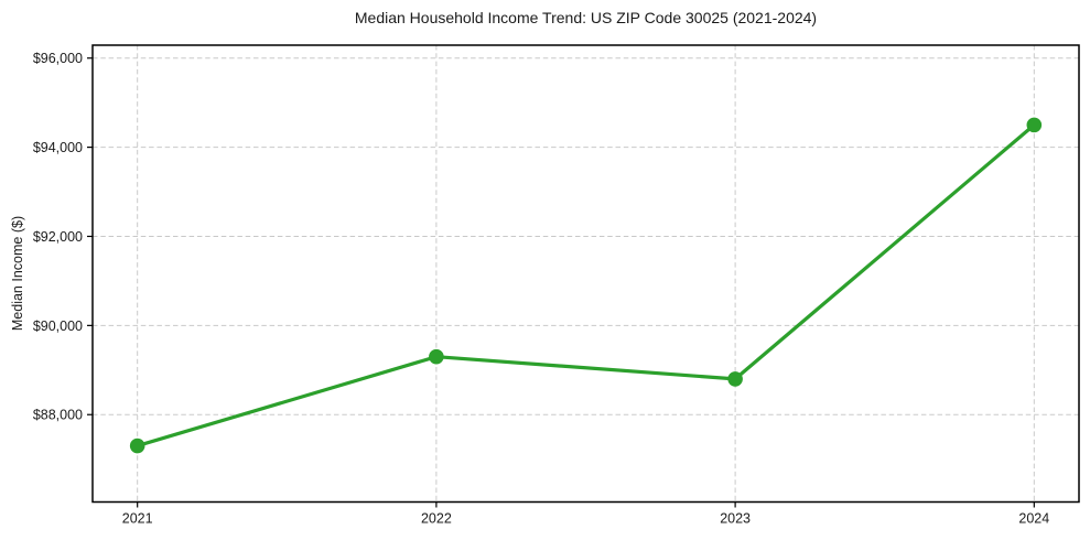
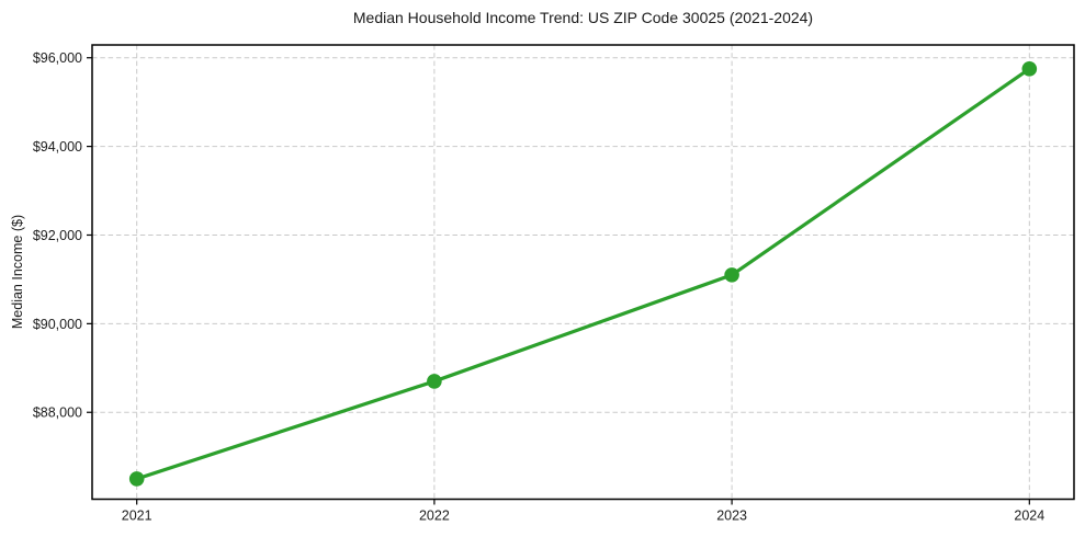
2021: $87300 -> $86500
2022: $89300 -> $88700
2023: $88800 -> $91100
2024: $94500 -> $95800
